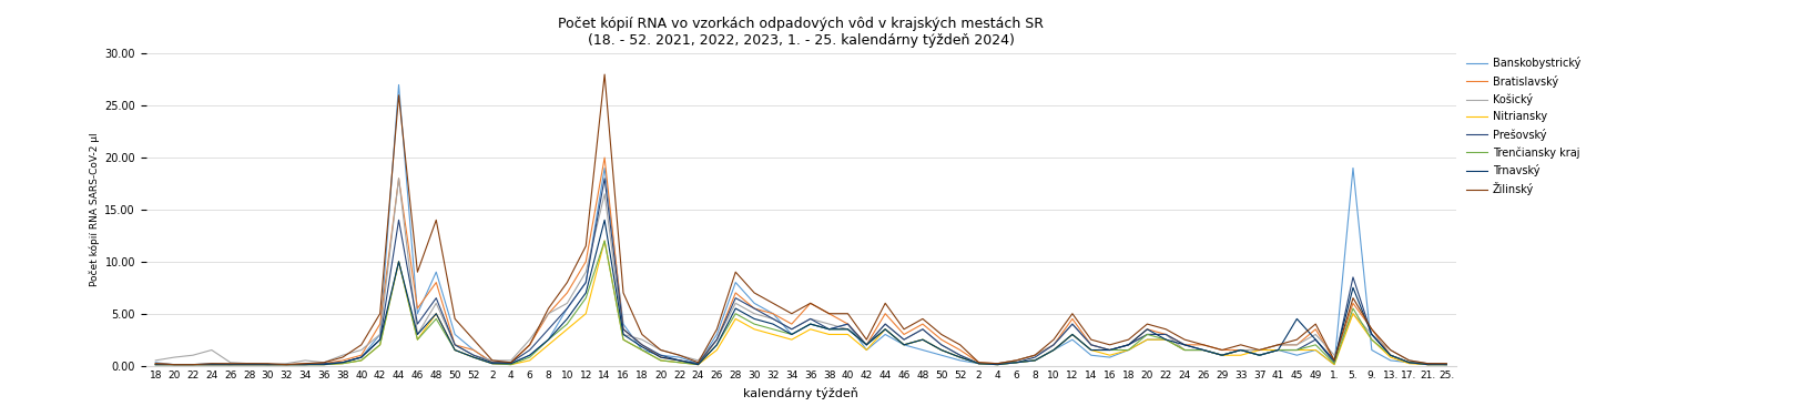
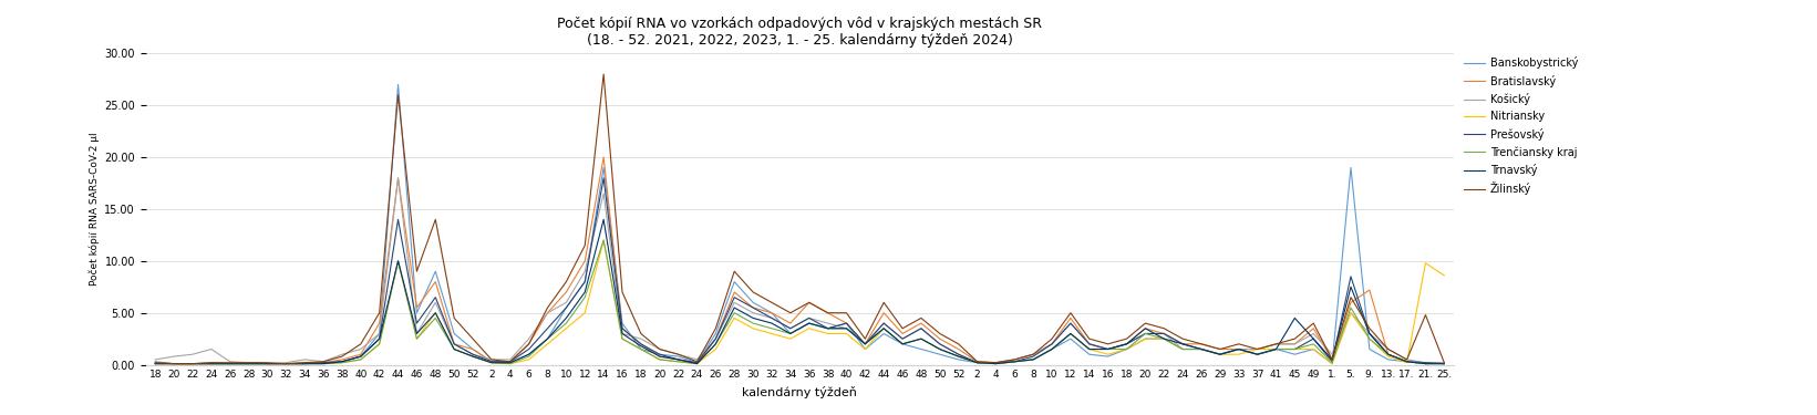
Bratislavský/9.: 3.5 -> 7.2
Nitriansky/21.: 0.1 -> 9.8
Žilinský/21.: 0.2 -> 4.8
Nitriansky/25.: 0.1 -> 8.6
